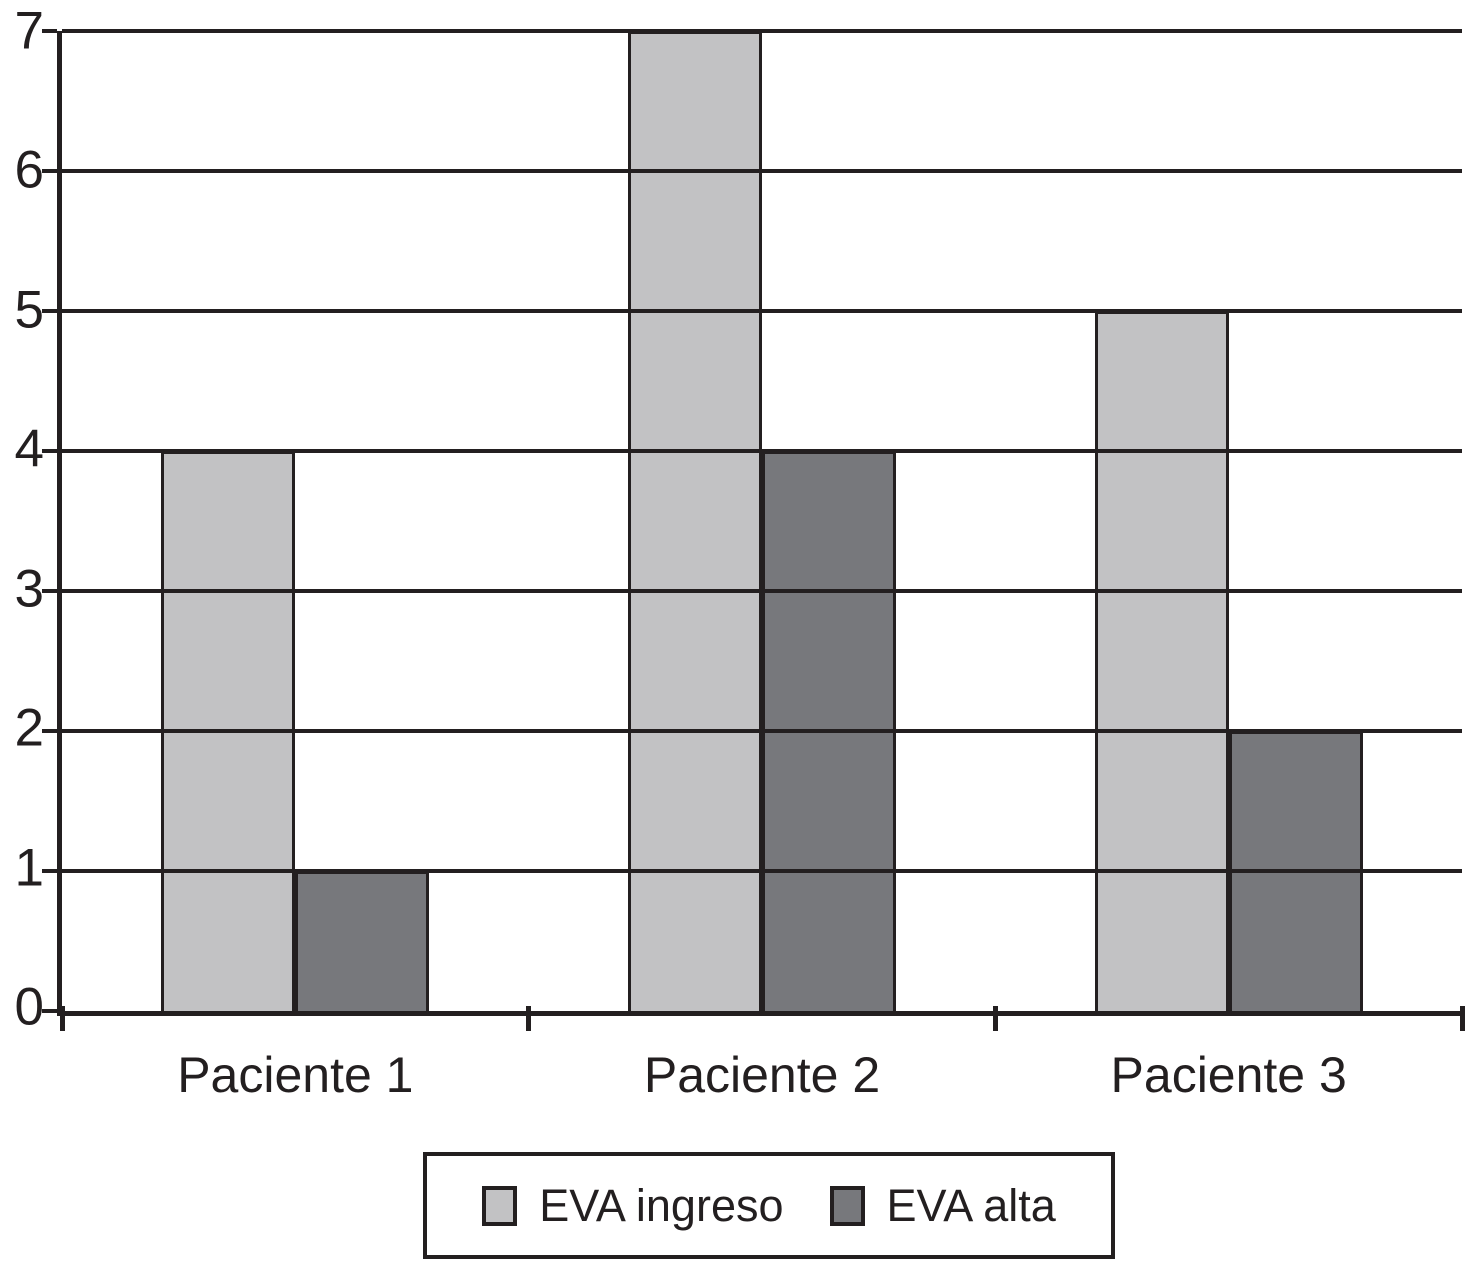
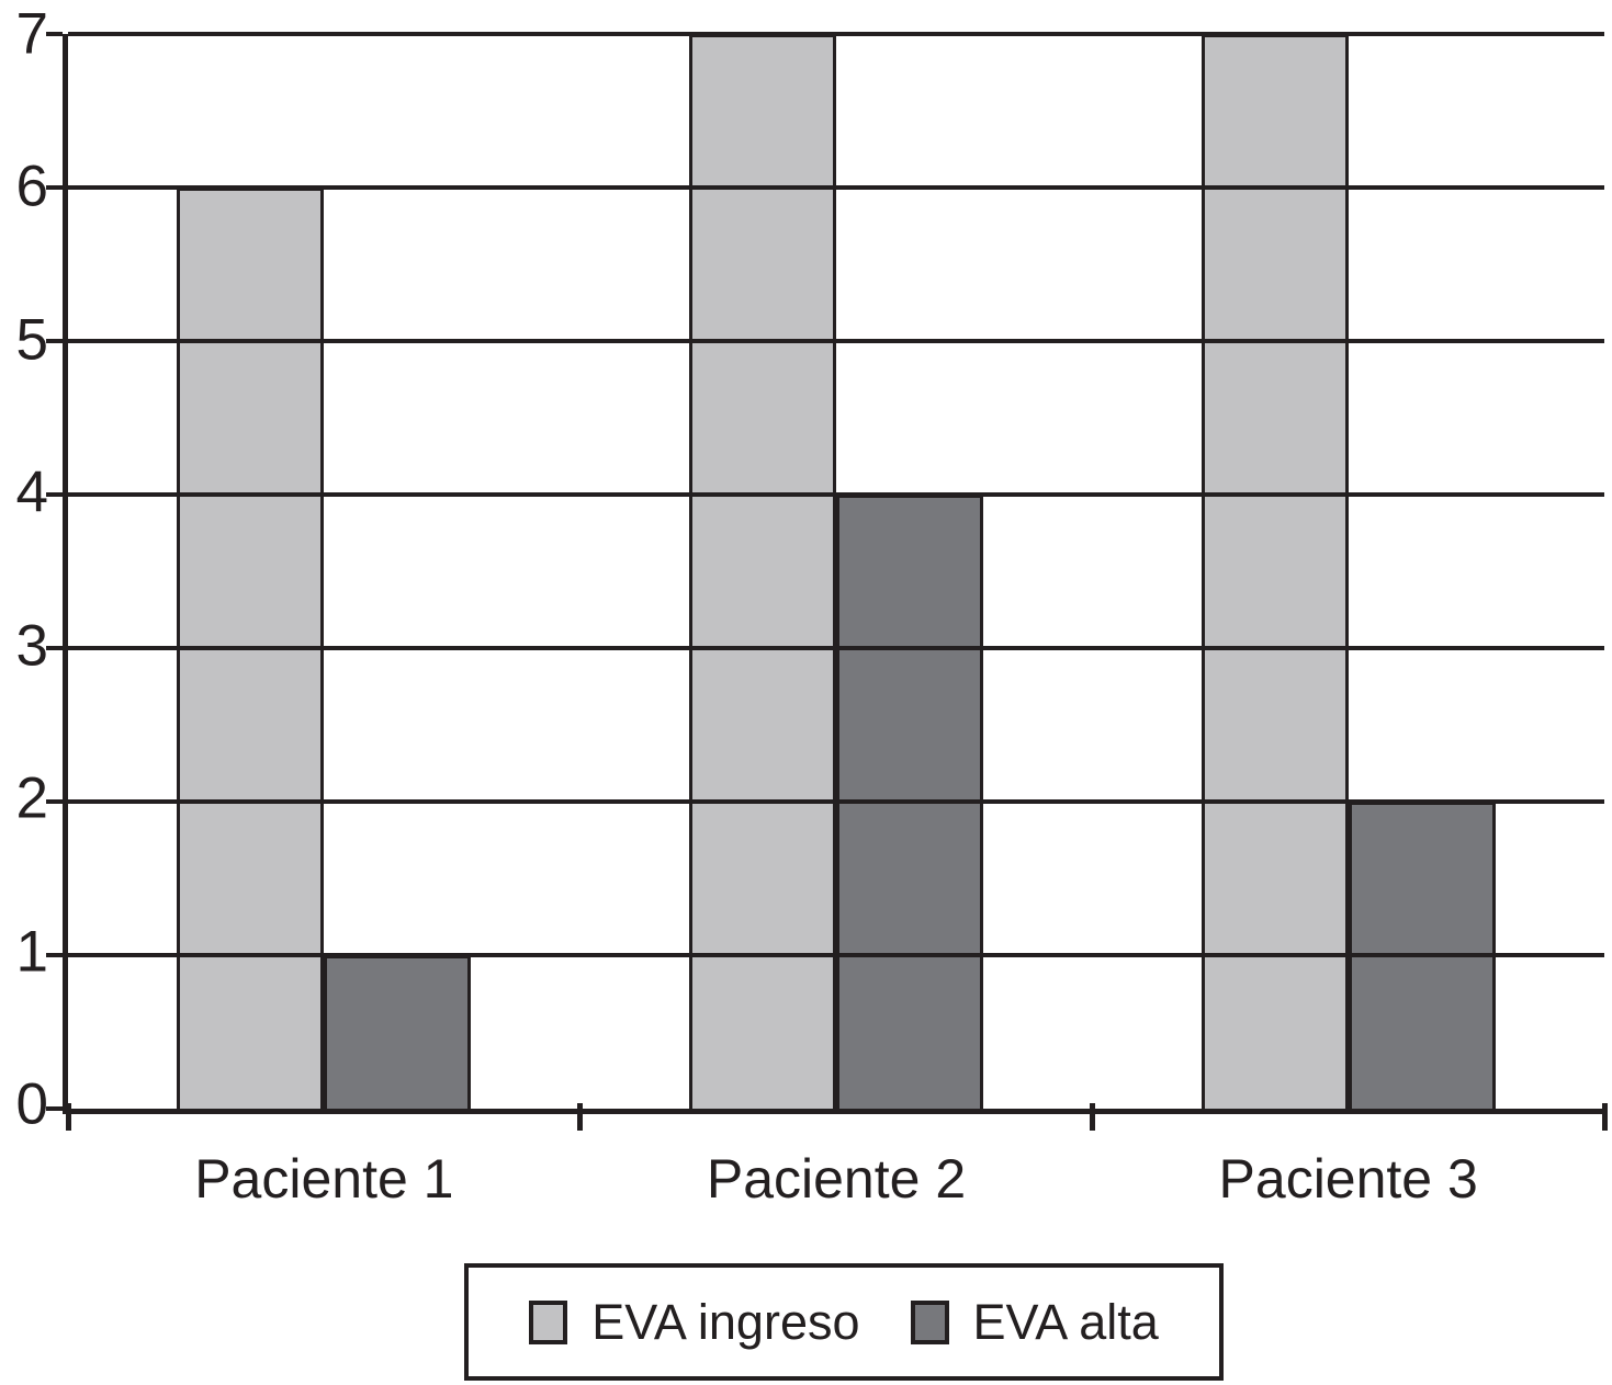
EVA ingreso/Paciente 1: 4 -> 6
EVA ingreso/Paciente 3: 5 -> 7
